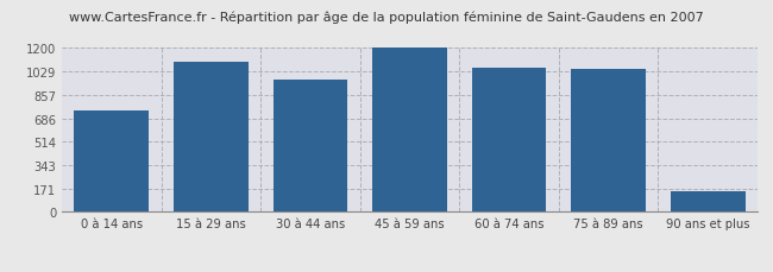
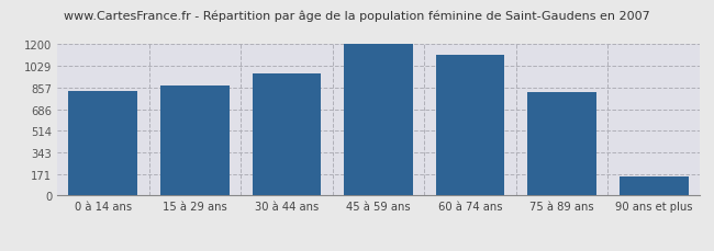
0 à 14 ans: 740 -> 830
15 à 29 ans: 1100 -> 870
60 à 74 ans: 1060 -> 1120
75 à 89 ans: 1040 -> 820
